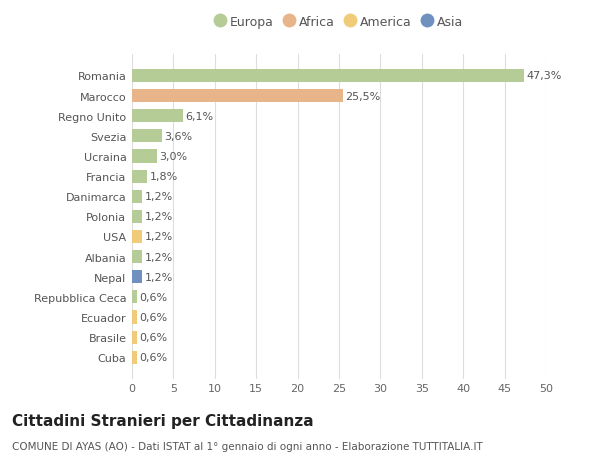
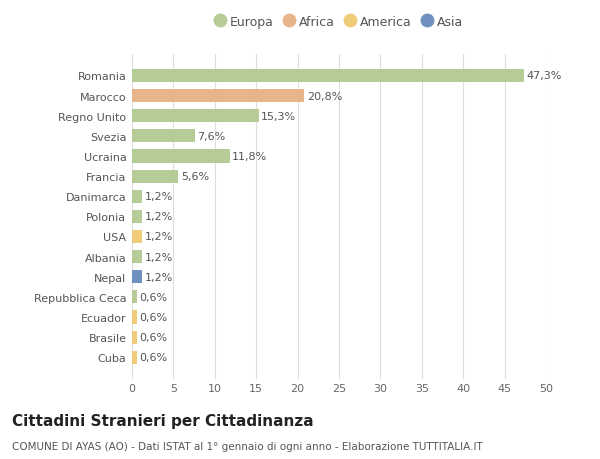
Marocco: 25,5% -> 20,8%
Regno Unito: 6,1% -> 15,3%
Svezia: 3,6% -> 7,6%
Ucraina: 3,0% -> 11,8%
Francia: 1,8% -> 5,6%
